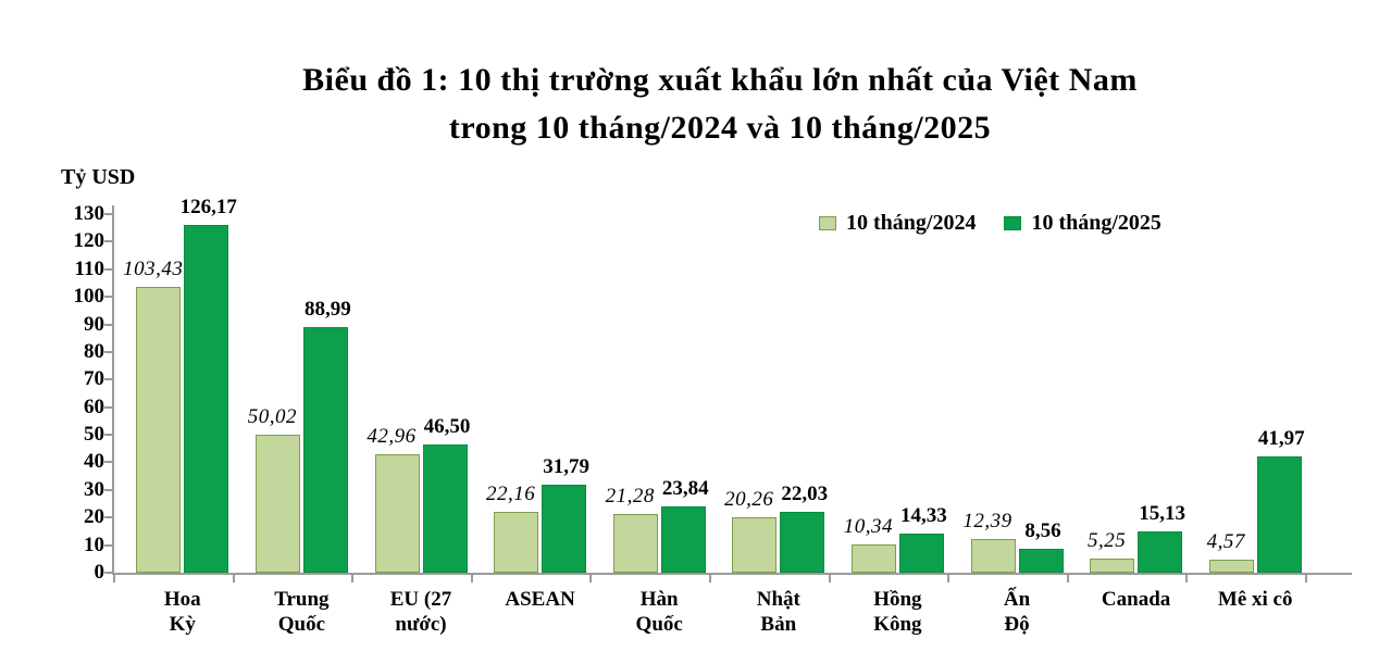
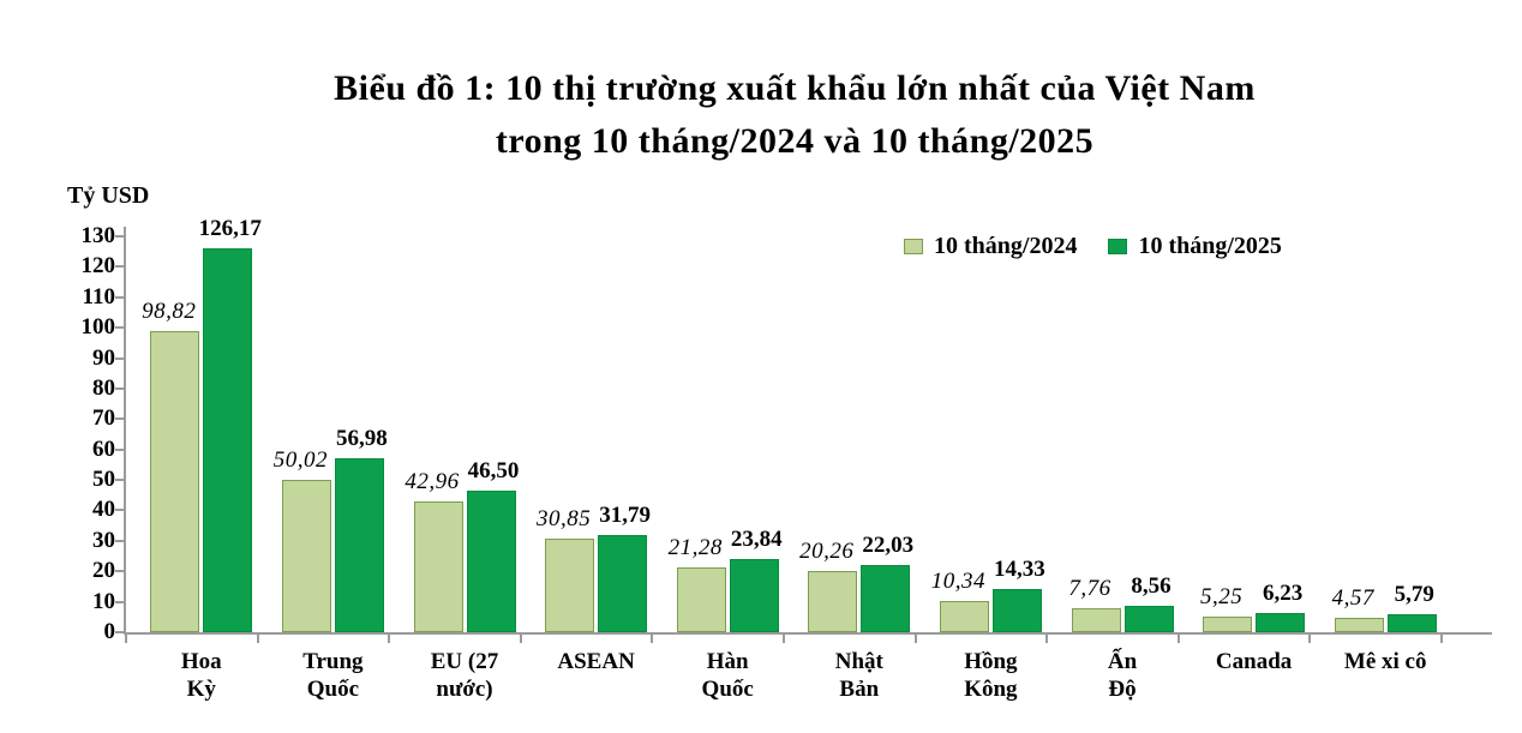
10 tháng/2024/Hoa Kỳ: 103,43 -> 98,82
10 tháng/2025/Trung Quốc: 88,99 -> 56,98
10 tháng/2024/ASEAN: 22,16 -> 30,85
10 tháng/2024/Ấn Độ: 12,39 -> 7,76
10 tháng/2025/Canada: 15,13 -> 6,23
10 tháng/2025/Mê xi cô: 41,97 -> 5,79
